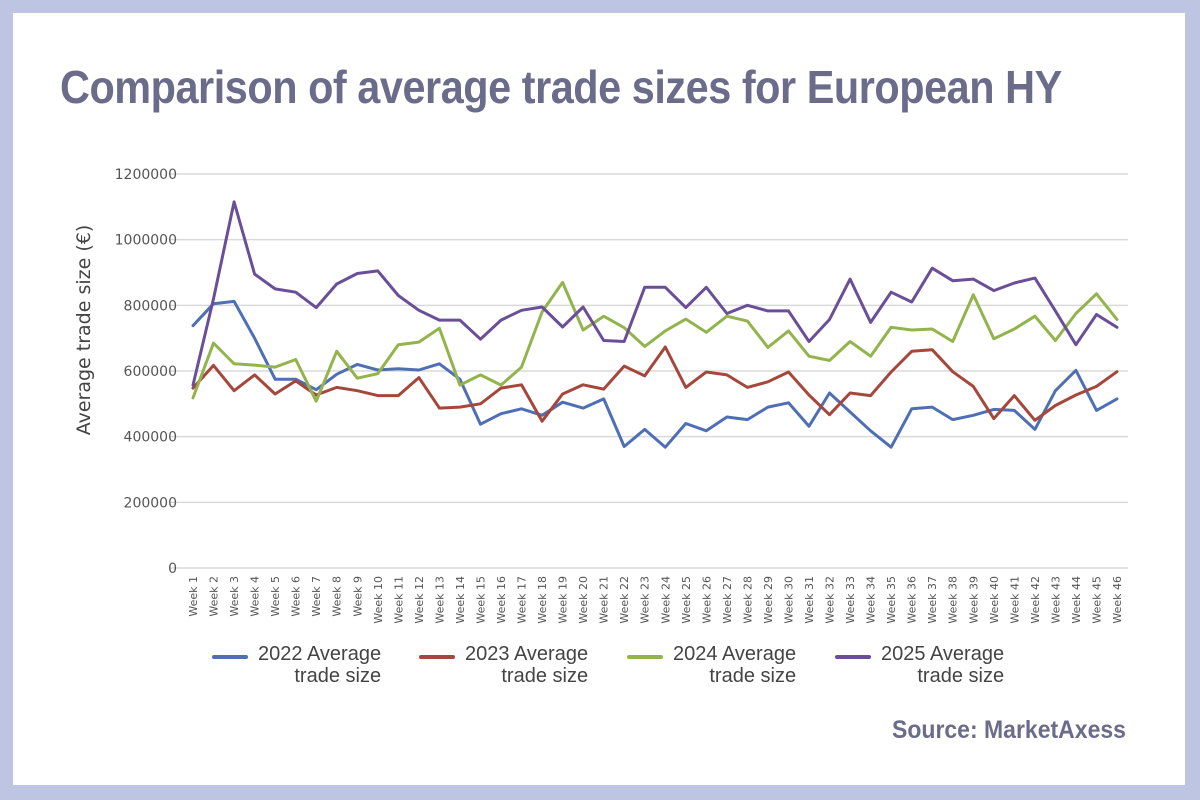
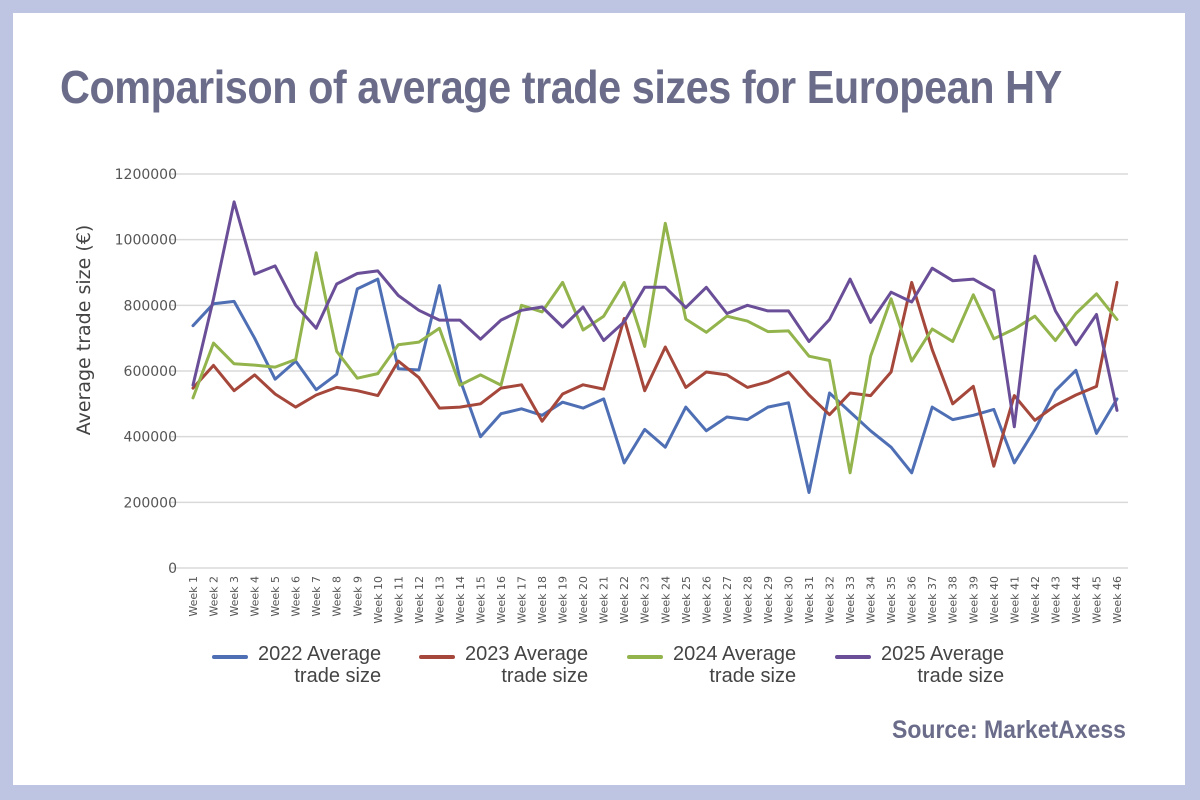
2025 Average trade size/Week 5: 850000 -> 920000
2022 Average trade size/Week 6: 580000 -> 630000
2023 Average trade size/Week 6: 570000 -> 490000
2025 Average trade size/Week 6: 840000 -> 800000
2024 Average trade size/Week 7: 510000 -> 960000
2025 Average trade size/Week 7: 790000 -> 730000
2022 Average trade size/Week 9: 620000 -> 850000
2022 Average trade size/Week 10: 600000 -> 880000
2023 Average trade size/Week 11: 520000 -> 630000
2022 Average trade size/Week 13: 620000 -> 860000
2022 Average trade size/Week 15: 440000 -> 400000
2024 Average trade size/Week 17: 610000 -> 800000
2022 Average trade size/Week 22: 370000 -> 320000
2023 Average trade size/Week 22: 620000 -> 760000
2024 Average trade size/Week 22: 730000 -> 870000
2025 Average trade size/Week 22: 690000 -> 750000
2023 Average trade size/Week 23: 580000 -> 540000
2024 Average trade size/Week 24: 720000 -> 1050000
2022 Average trade size/Week 25: 440000 -> 490000
2024 Average trade size/Week 29: 670000 -> 720000
2022 Average trade size/Week 31: 430000 -> 230000
2024 Average trade size/Week 33: 690000 -> 290000
2024 Average trade size/Week 35: 730000 -> 820000
2022 Average trade size/Week 36: 480000 -> 290000
2023 Average trade size/Week 36: 660000 -> 870000
2024 Average trade size/Week 36: 720000 -> 630000
2023 Average trade size/Week 38: 600000 -> 500000
2023 Average trade size/Week 40: 460000 -> 310000
2022 Average trade size/Week 41: 480000 -> 320000
2025 Average trade size/Week 41: 870000 -> 430000
2025 Average trade size/Week 42: 880000 -> 950000
2022 Average trade size/Week 45: 480000 -> 410000
2023 Average trade size/Week 46: 600000 -> 870000
2025 Average trade size/Week 46: 730000 -> 480000
